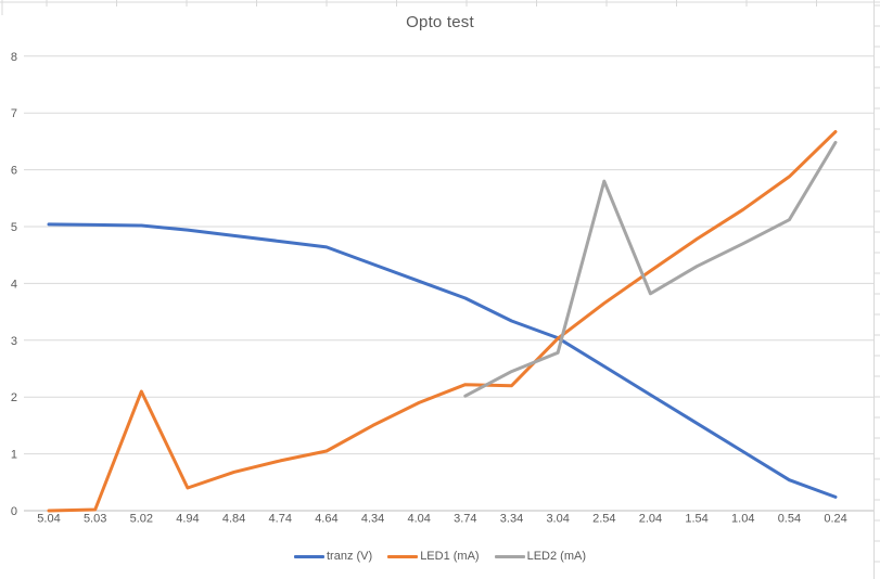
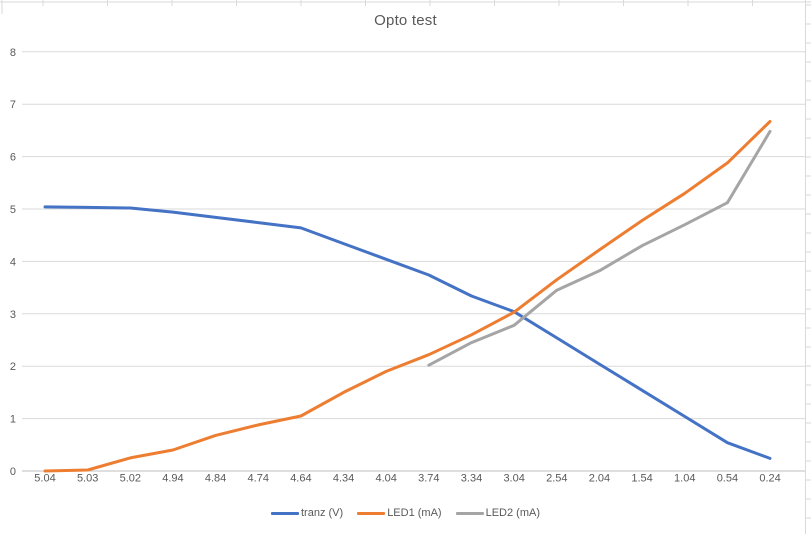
LED1 (mA)/5.02: 2.1 -> 0.2
LED1 (mA)/3.34: 2.2 -> 2.6
LED2 (mA)/2.54: 5.8 -> 3.5
